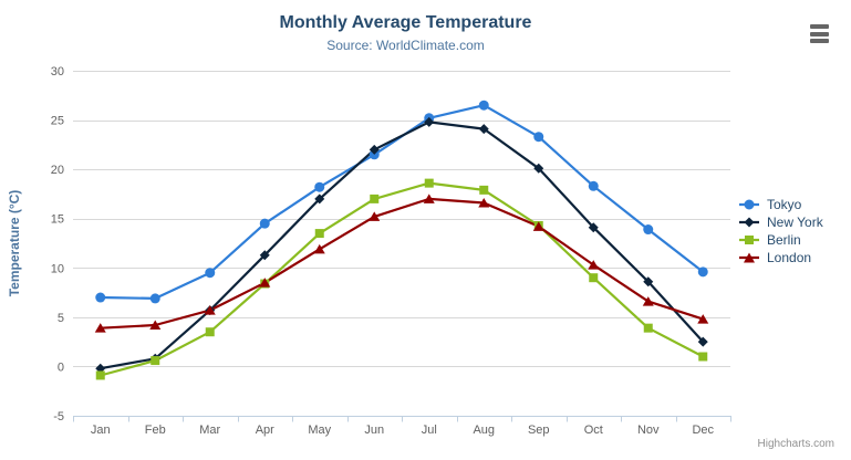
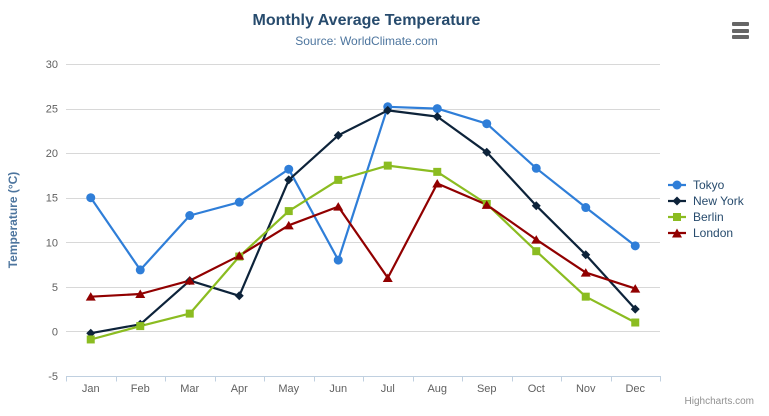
Tokyo/Jan: 7 -> 15
Tokyo/Mar: 10 -> 13
Berlin/Mar: 4 -> 2
New York/Apr: 11 -> 4
Tokyo/Jun: 22 -> 8
London/Jun: 15 -> 14
London/Jul: 17 -> 6
Tokyo/Aug: 26 -> 25
